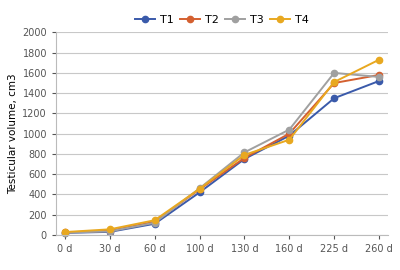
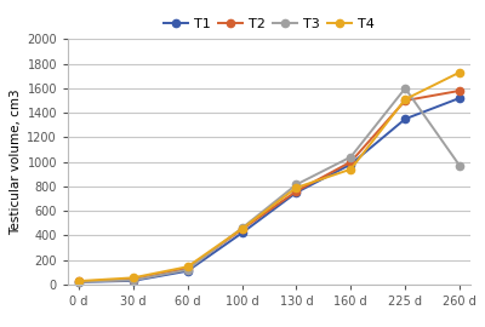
T3/260 d: 1560 -> 970
